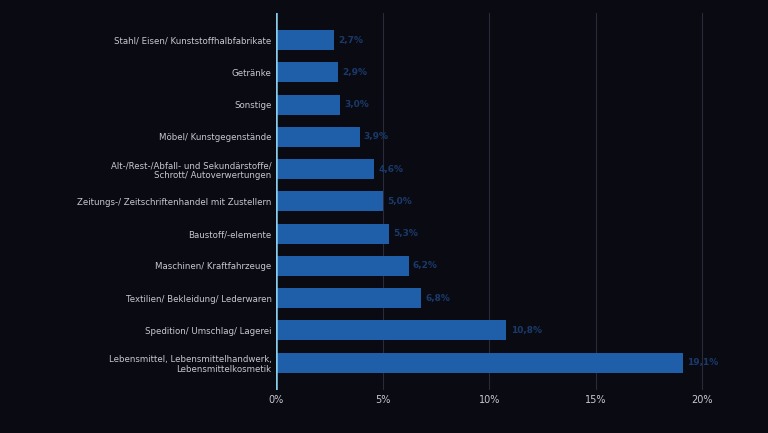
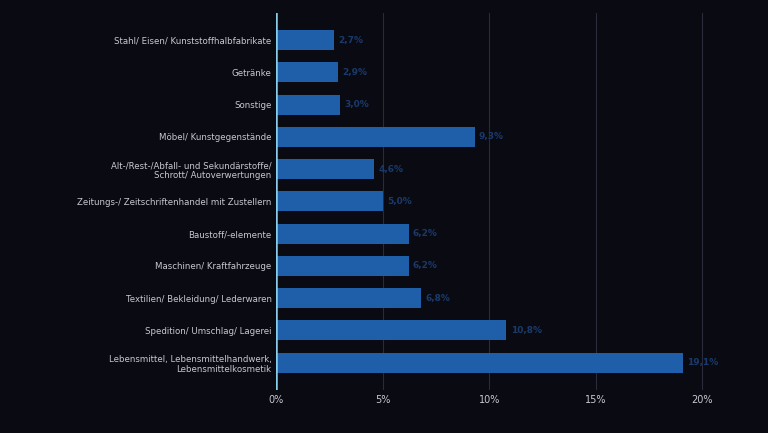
Möbel/ Kunstgegenstände: 3,9% -> 9,3%
Baustoff/-elemente: 5,3% -> 6,2%
